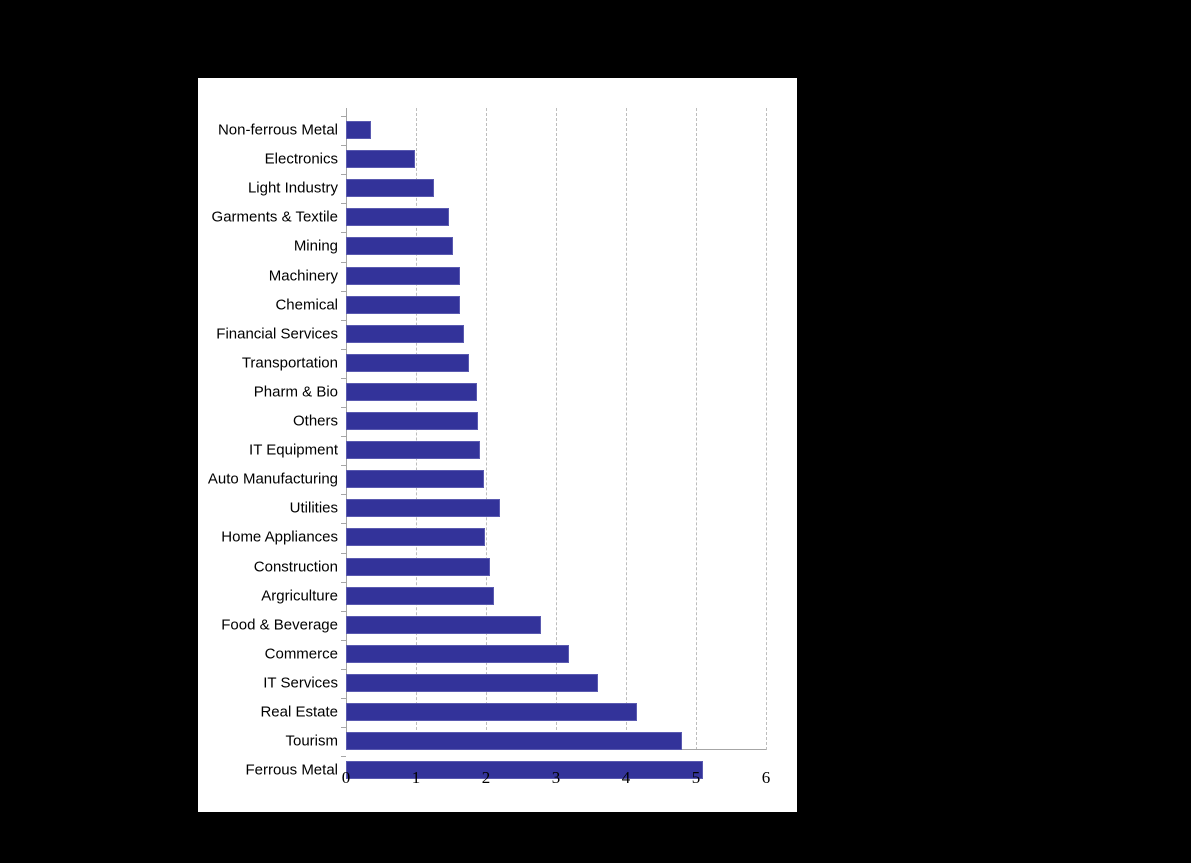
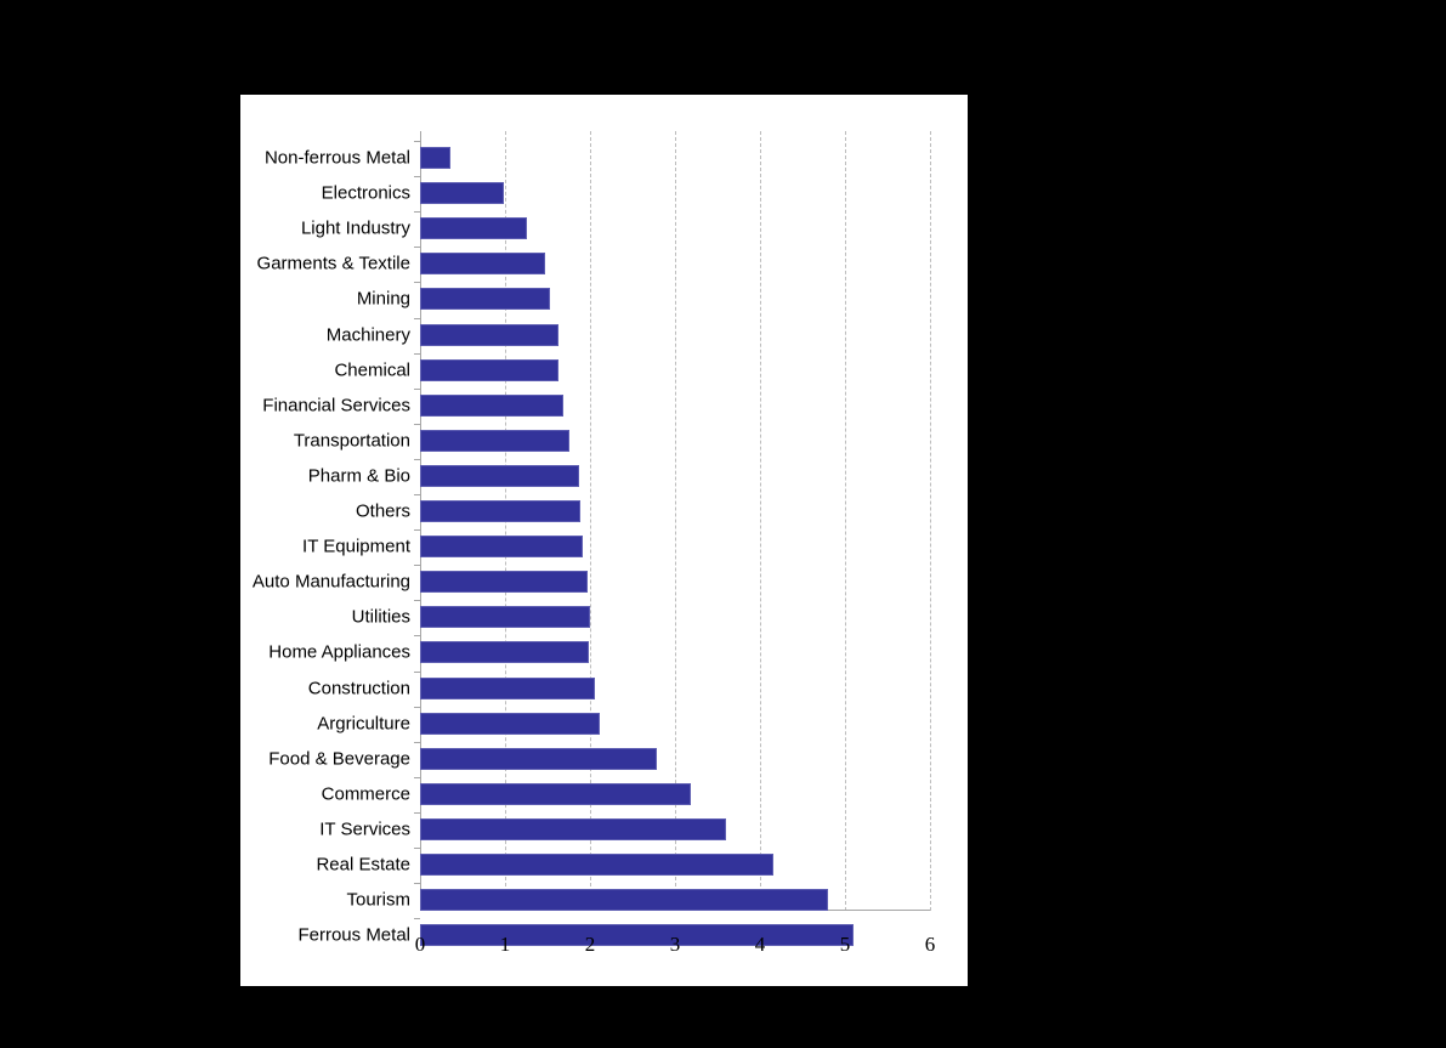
Utilities: 2.2 -> 2.0
